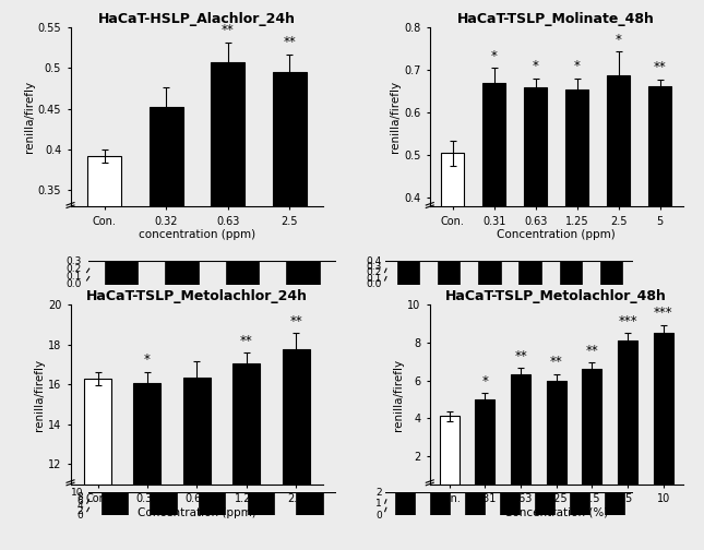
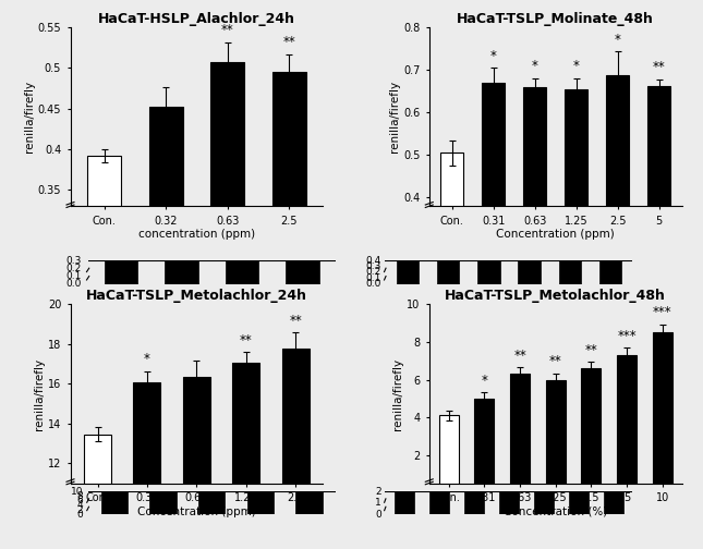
HaCaT-TSLP_Metolachlor_24h/Con.: 16.3 -> 13.4
HaCaT-TSLP_Metolachlor_48h/5: 8.1 -> 7.3
